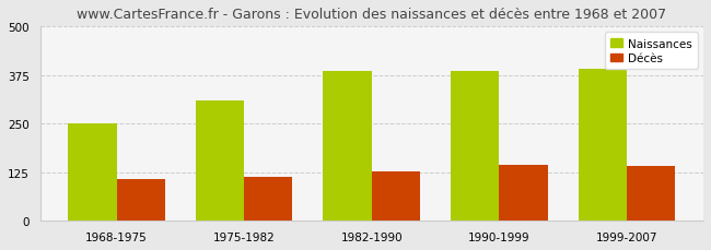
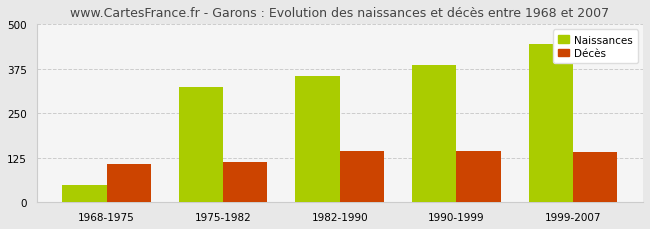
Naissances/1968-1975: 250 -> 50
Naissances/1975-1982: 310 -> 325
Naissances/1982-1990: 385 -> 355
Décès/1982-1990: 128 -> 145
Naissances/1999-2007: 390 -> 445
